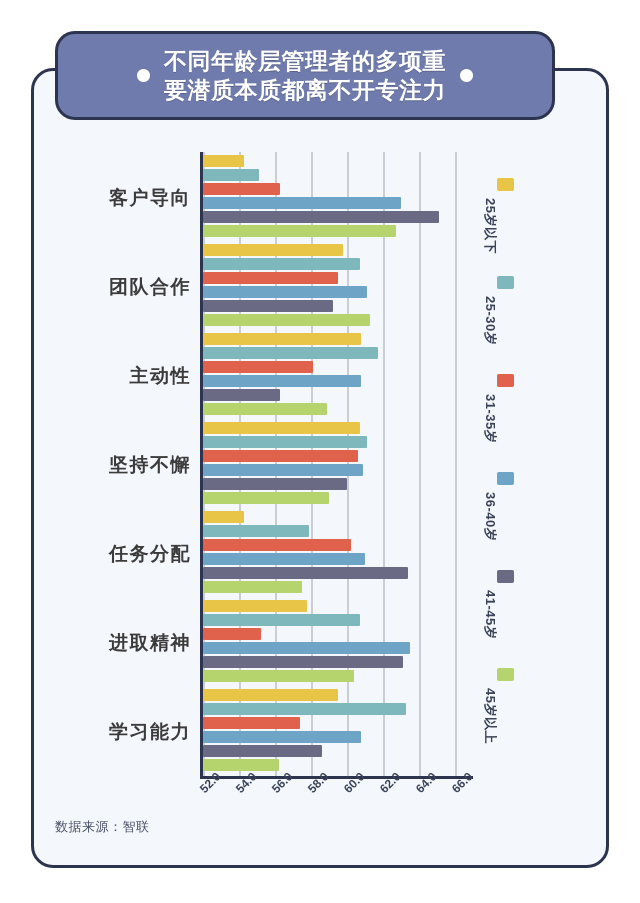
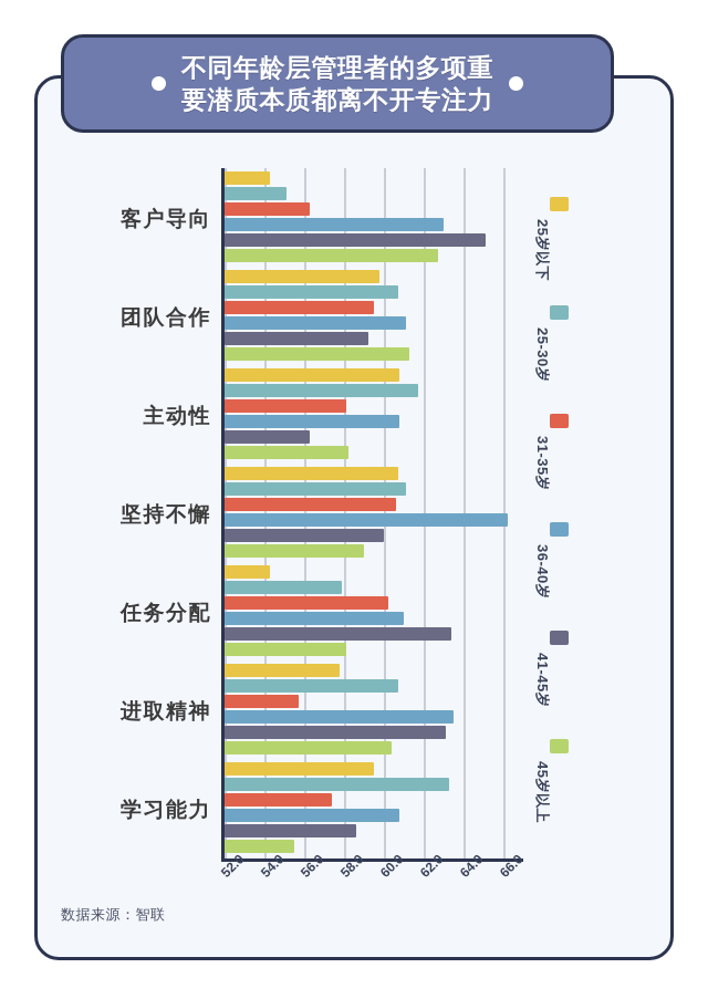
45岁以上/主动性: 58.9 -> 58.2
36-40岁/坚持不懈: 60.9 -> 66.2
45岁以上/任务分配: 57.5 -> 58.1
31-35岁/进取精神: 55.2 -> 55.7
45岁以上/学习能力: 56.2 -> 55.5
